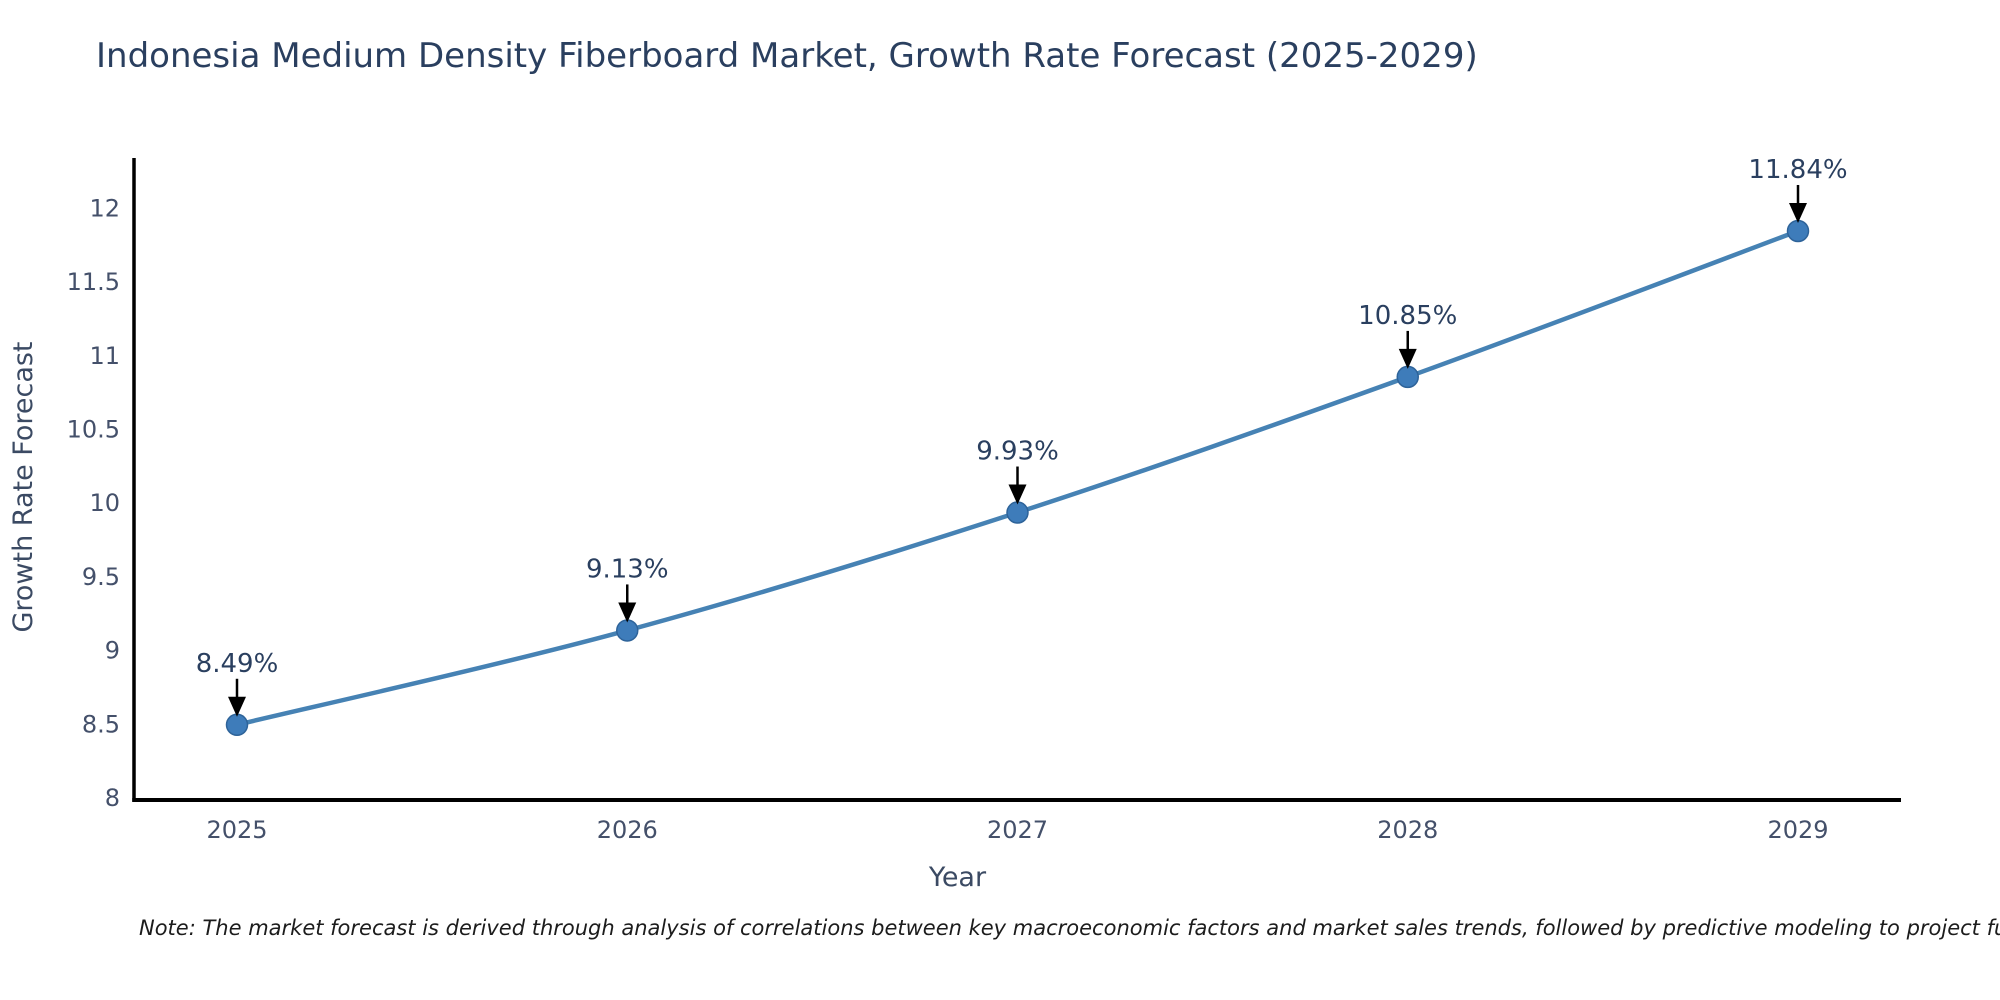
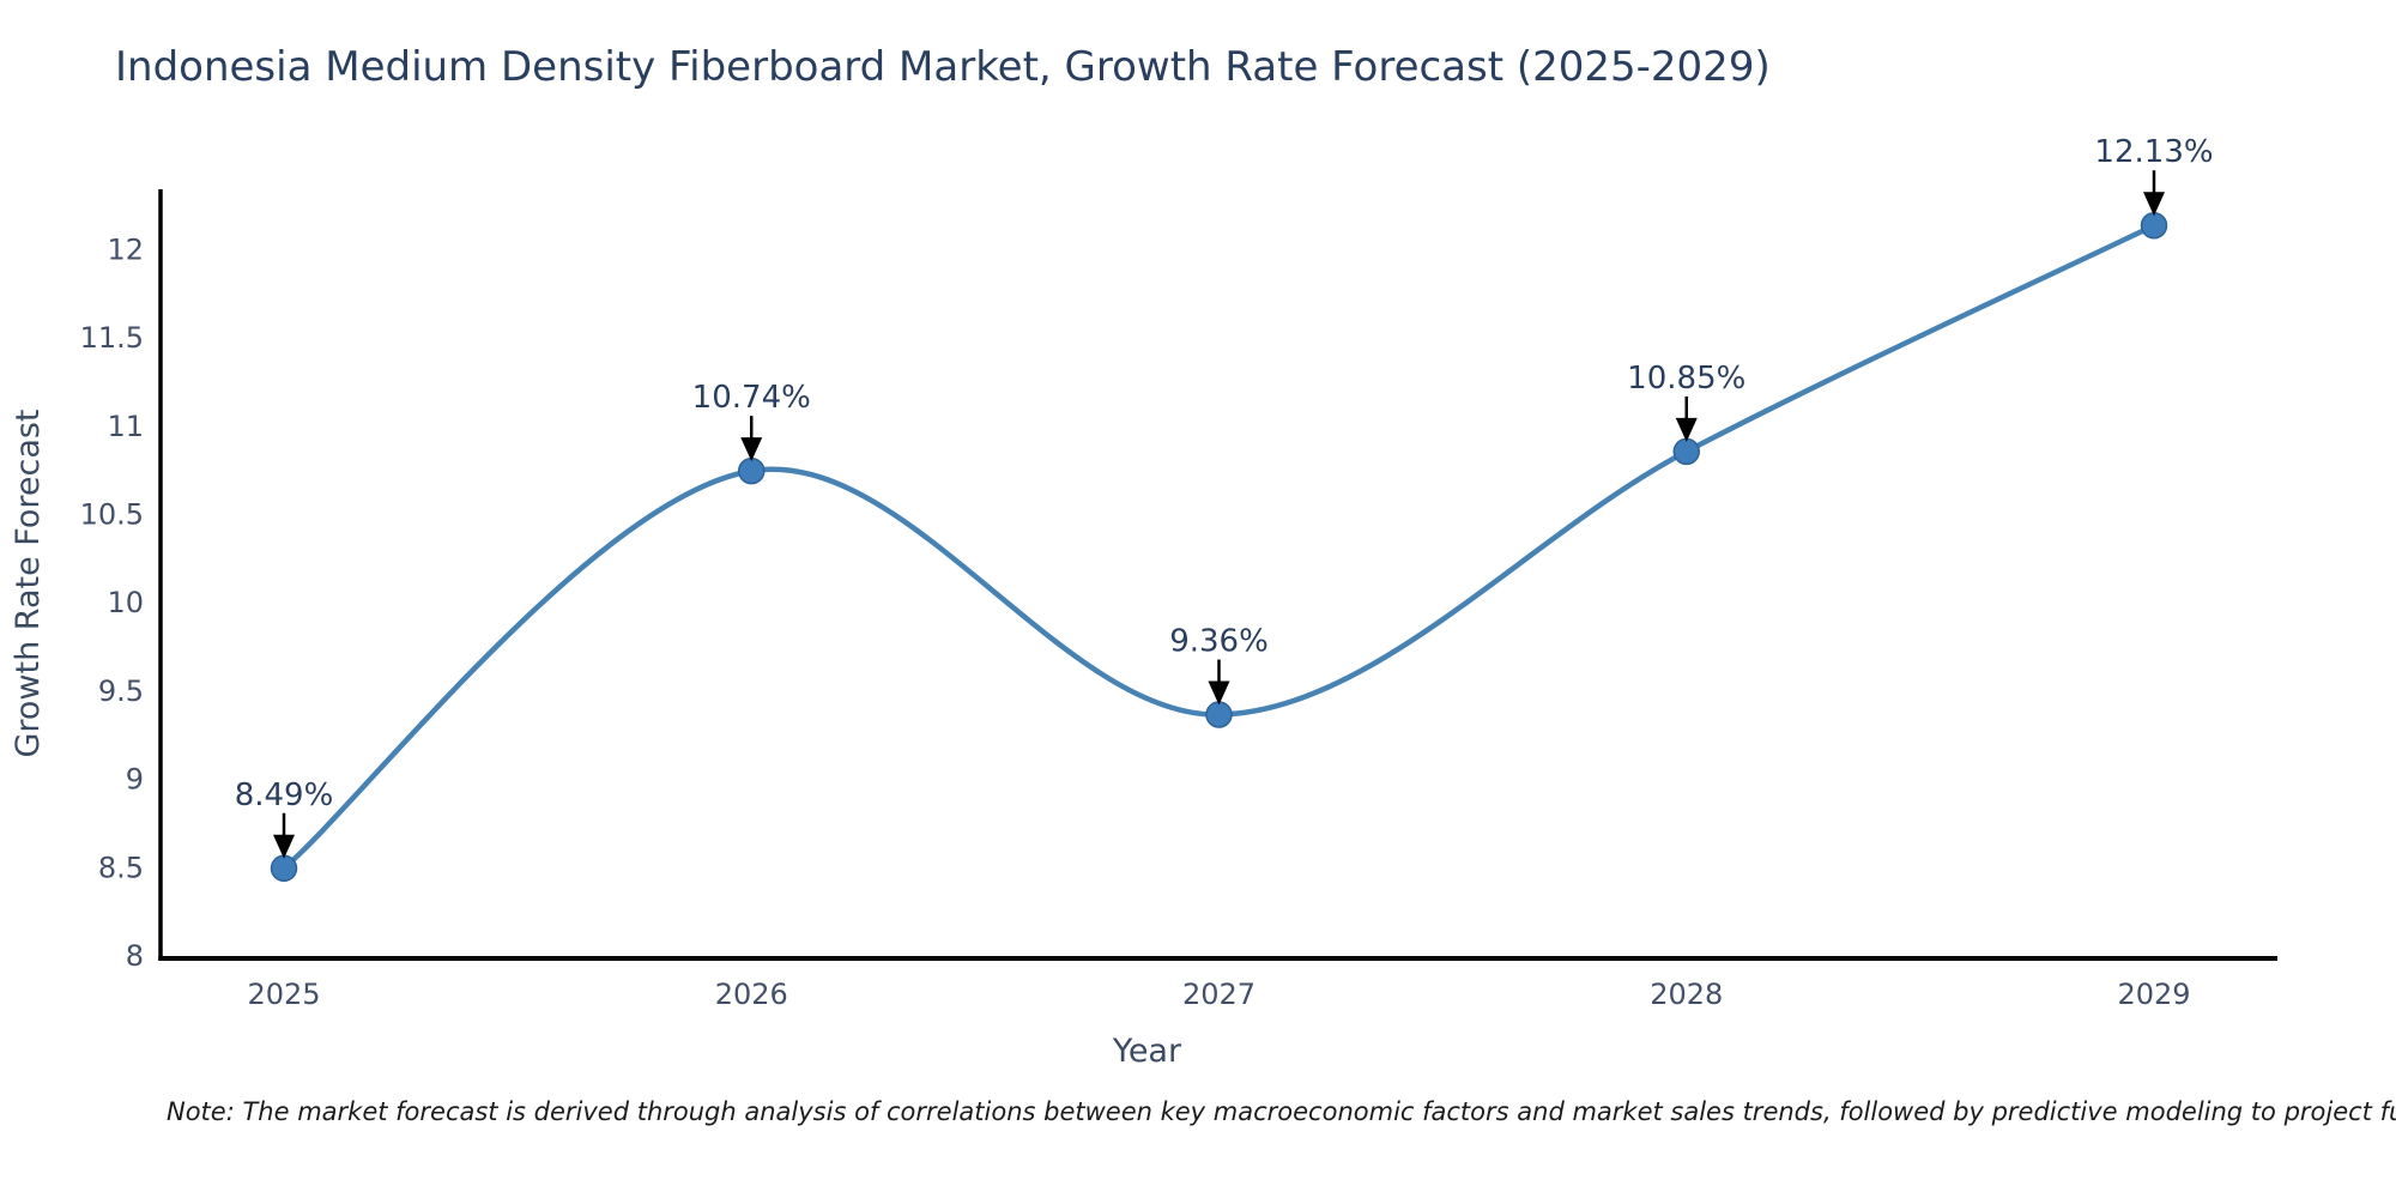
2026: 9.13% -> 10.74%
2027: 9.93% -> 9.36%
2029: 11.84% -> 12.13%
